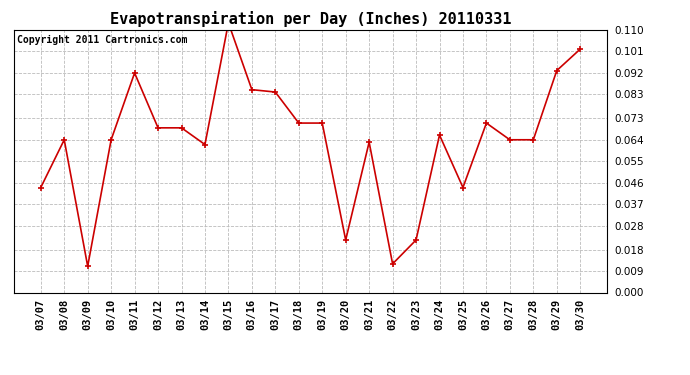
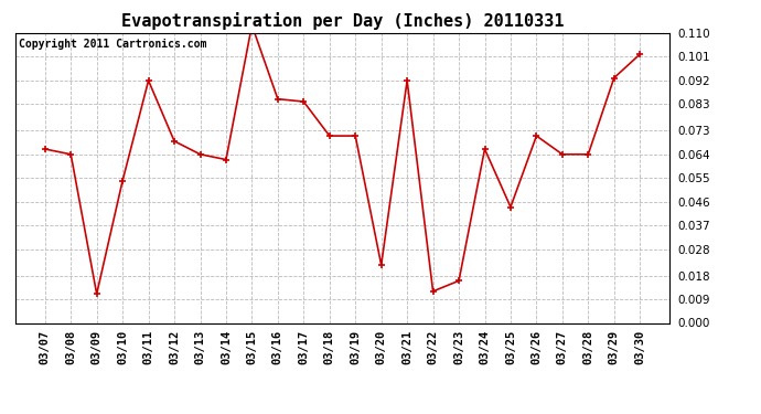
03/07: 0.044 -> 0.066
03/10: 0.064 -> 0.054
03/13: 0.069 -> 0.064
03/21: 0.063 -> 0.092
03/23: 0.022 -> 0.016
